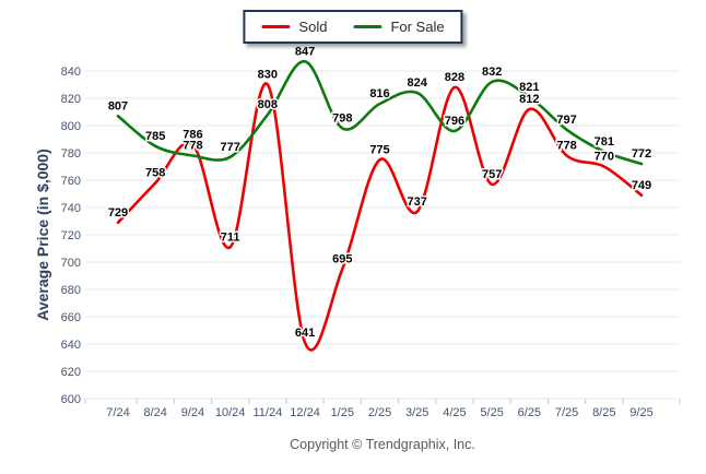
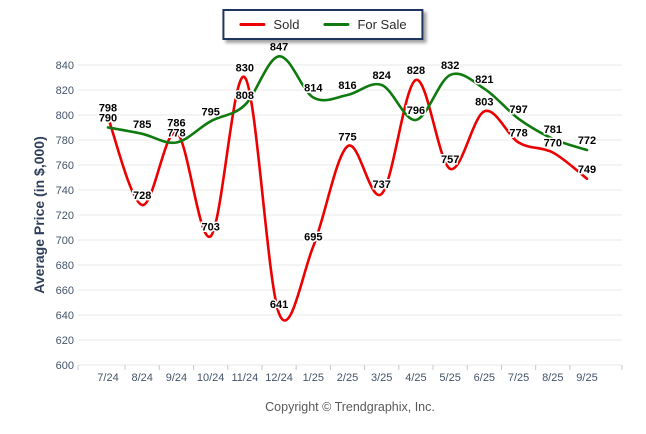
Sold/7/24: 729 -> 798
For Sale/7/24: 807 -> 790
Sold/8/24: 758 -> 728
Sold/10/24: 711 -> 703
For Sale/10/24: 777 -> 795
For Sale/1/25: 798 -> 814
Sold/6/25: 812 -> 803
